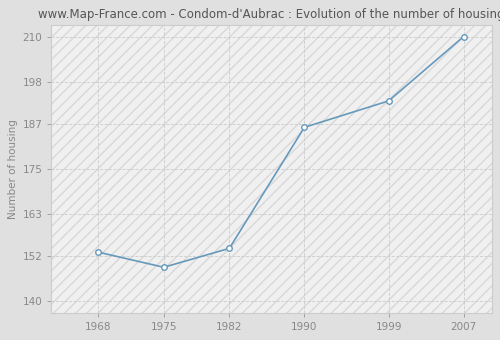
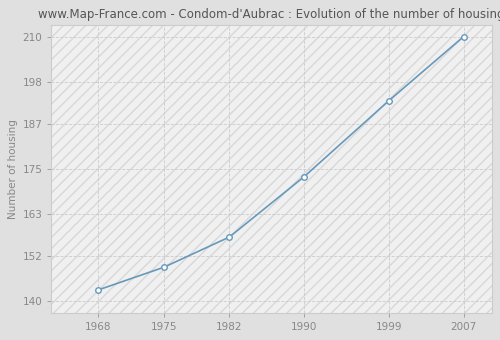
1968: 153 -> 143
1982: 154 -> 157
1990: 186 -> 173
